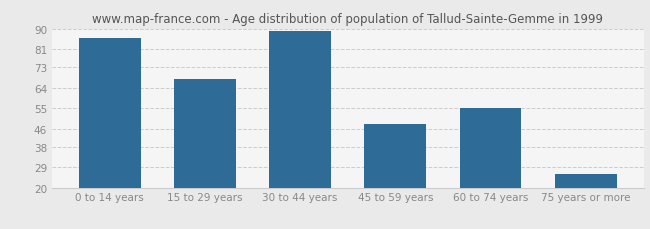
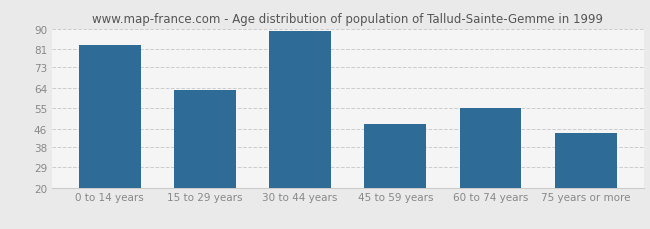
0 to 14 years: 86 -> 83
15 to 29 years: 68 -> 63
75 years or more: 26 -> 44
